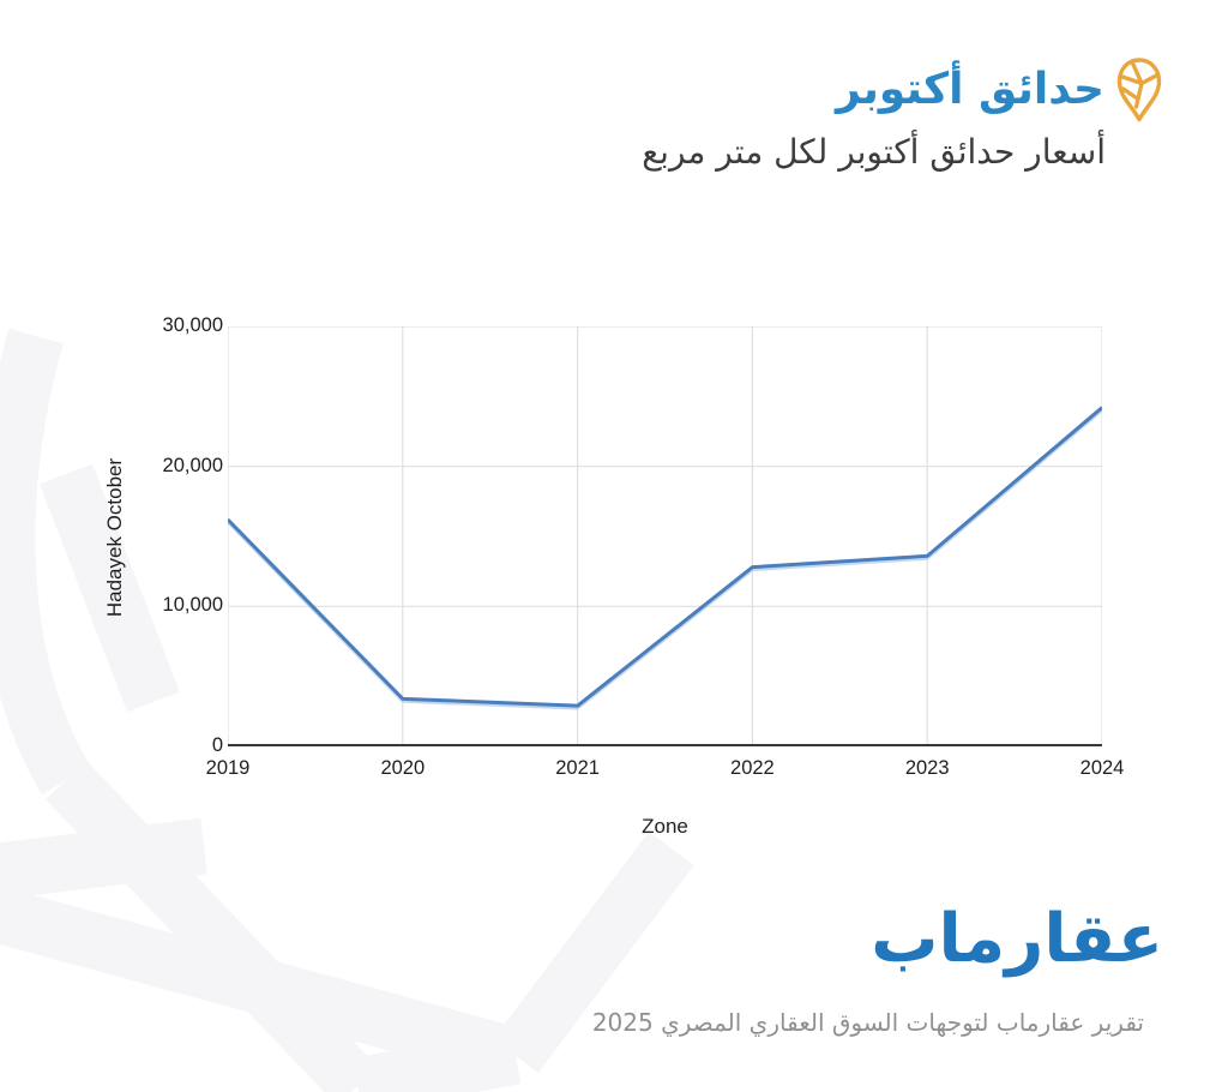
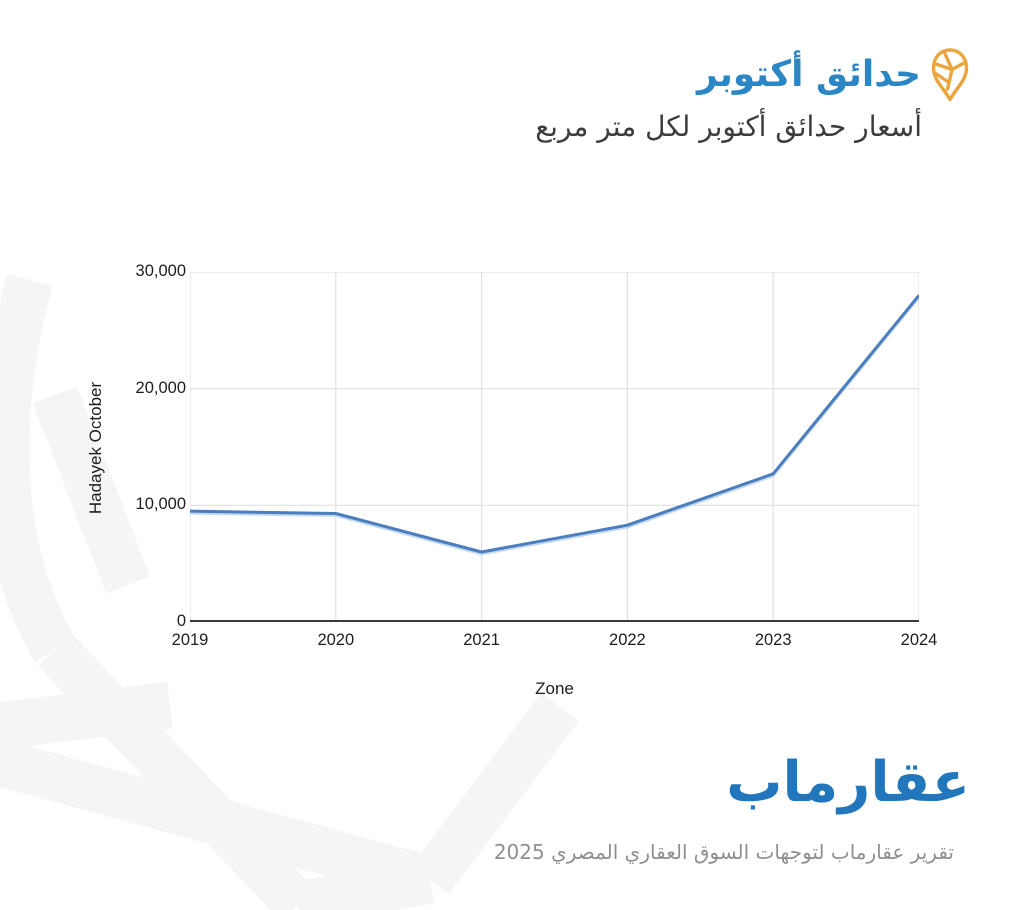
2019: 16200 -> 9500
2020: 3400 -> 9300
2021: 2900 -> 6000
2022: 12800 -> 8300
2023: 13600 -> 12700
2024: 24200 -> 28000
